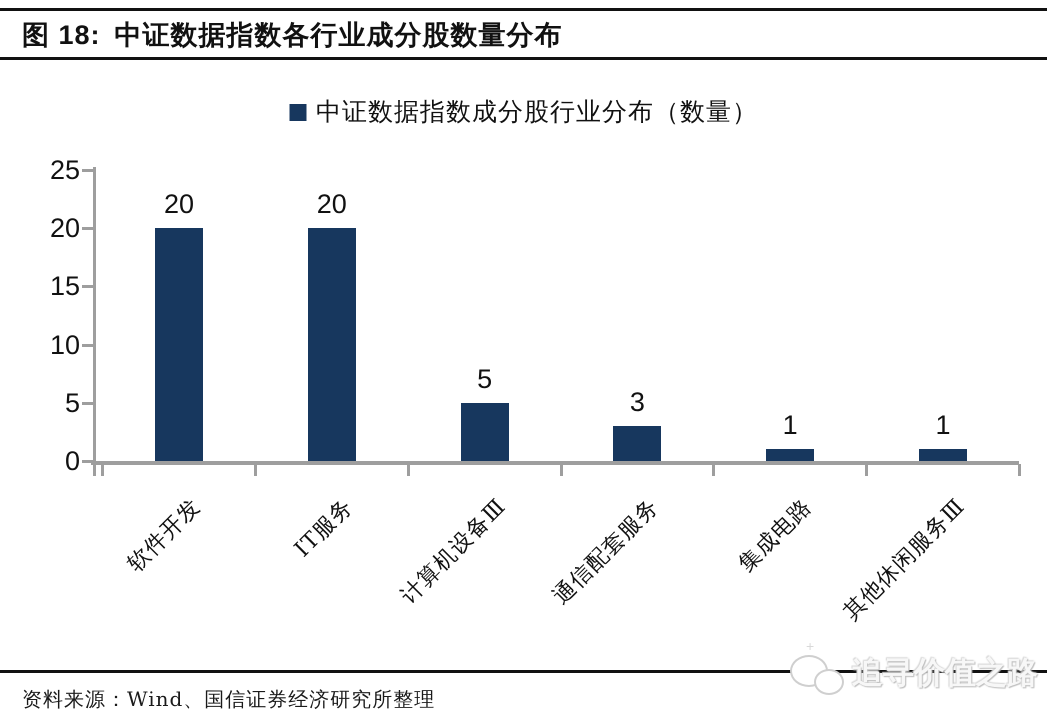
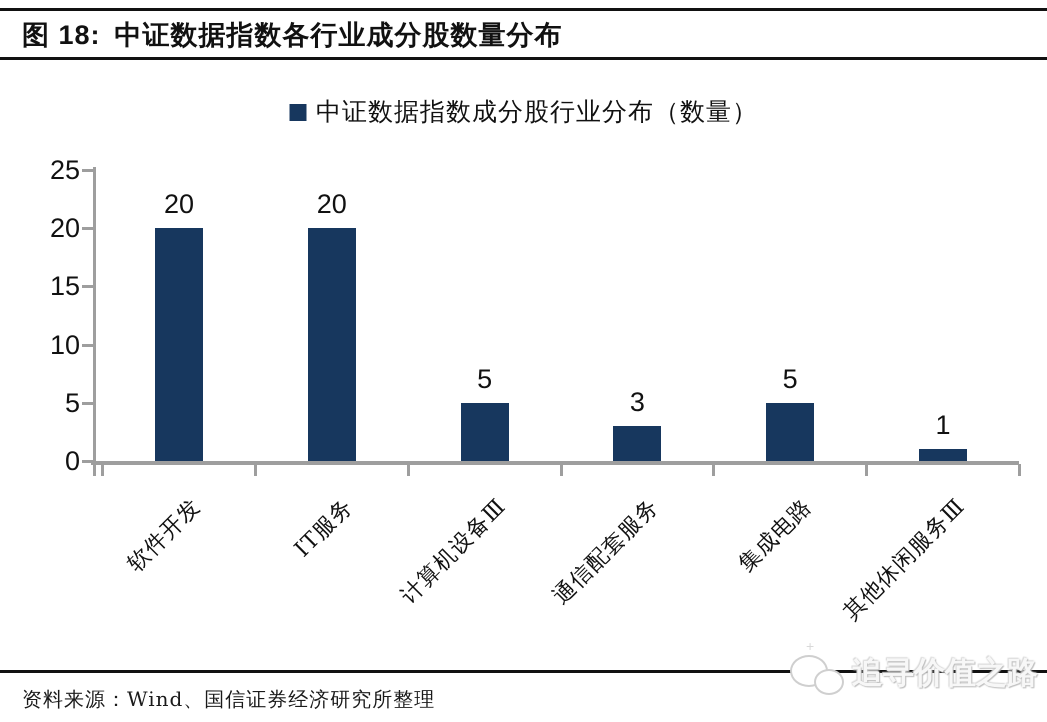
集成电路: 1 -> 5
